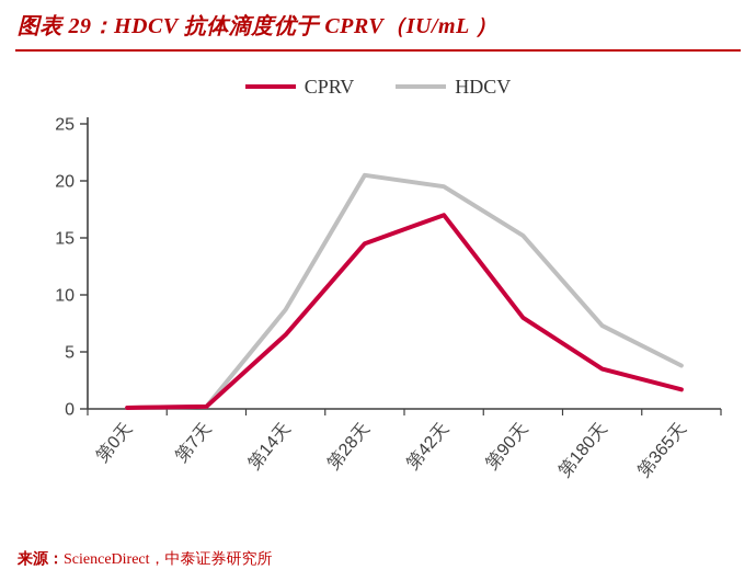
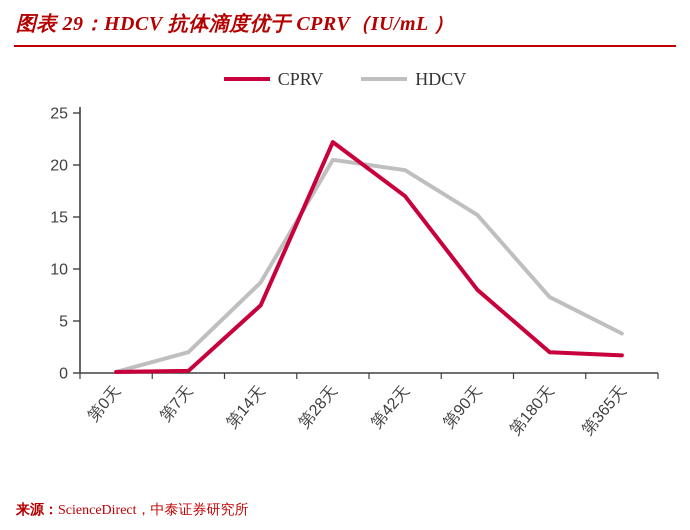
HDCV/第7天: 0.2 -> 2.0
CPRV/第28天: 14.5 -> 22.2
CPRV/第180天: 3.5 -> 2.0
